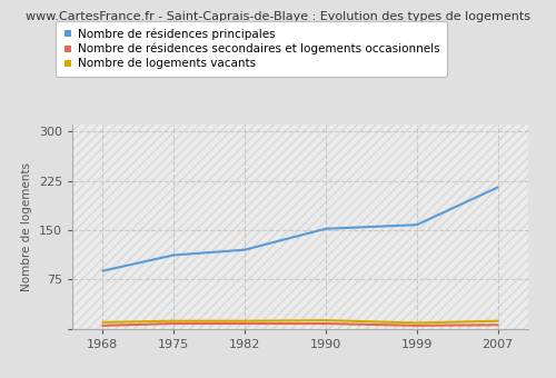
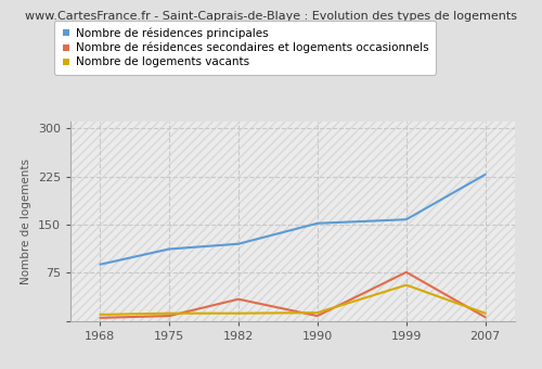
Nombre de résidences secondaires et logements occasionnels/1982: 8 -> 34
Nombre de résidences secondaires et logements occasionnels/1999: 5 -> 76
Nombre de logements vacants/1999: 9 -> 56
Nombre de résidences principales/2007: 215 -> 228
